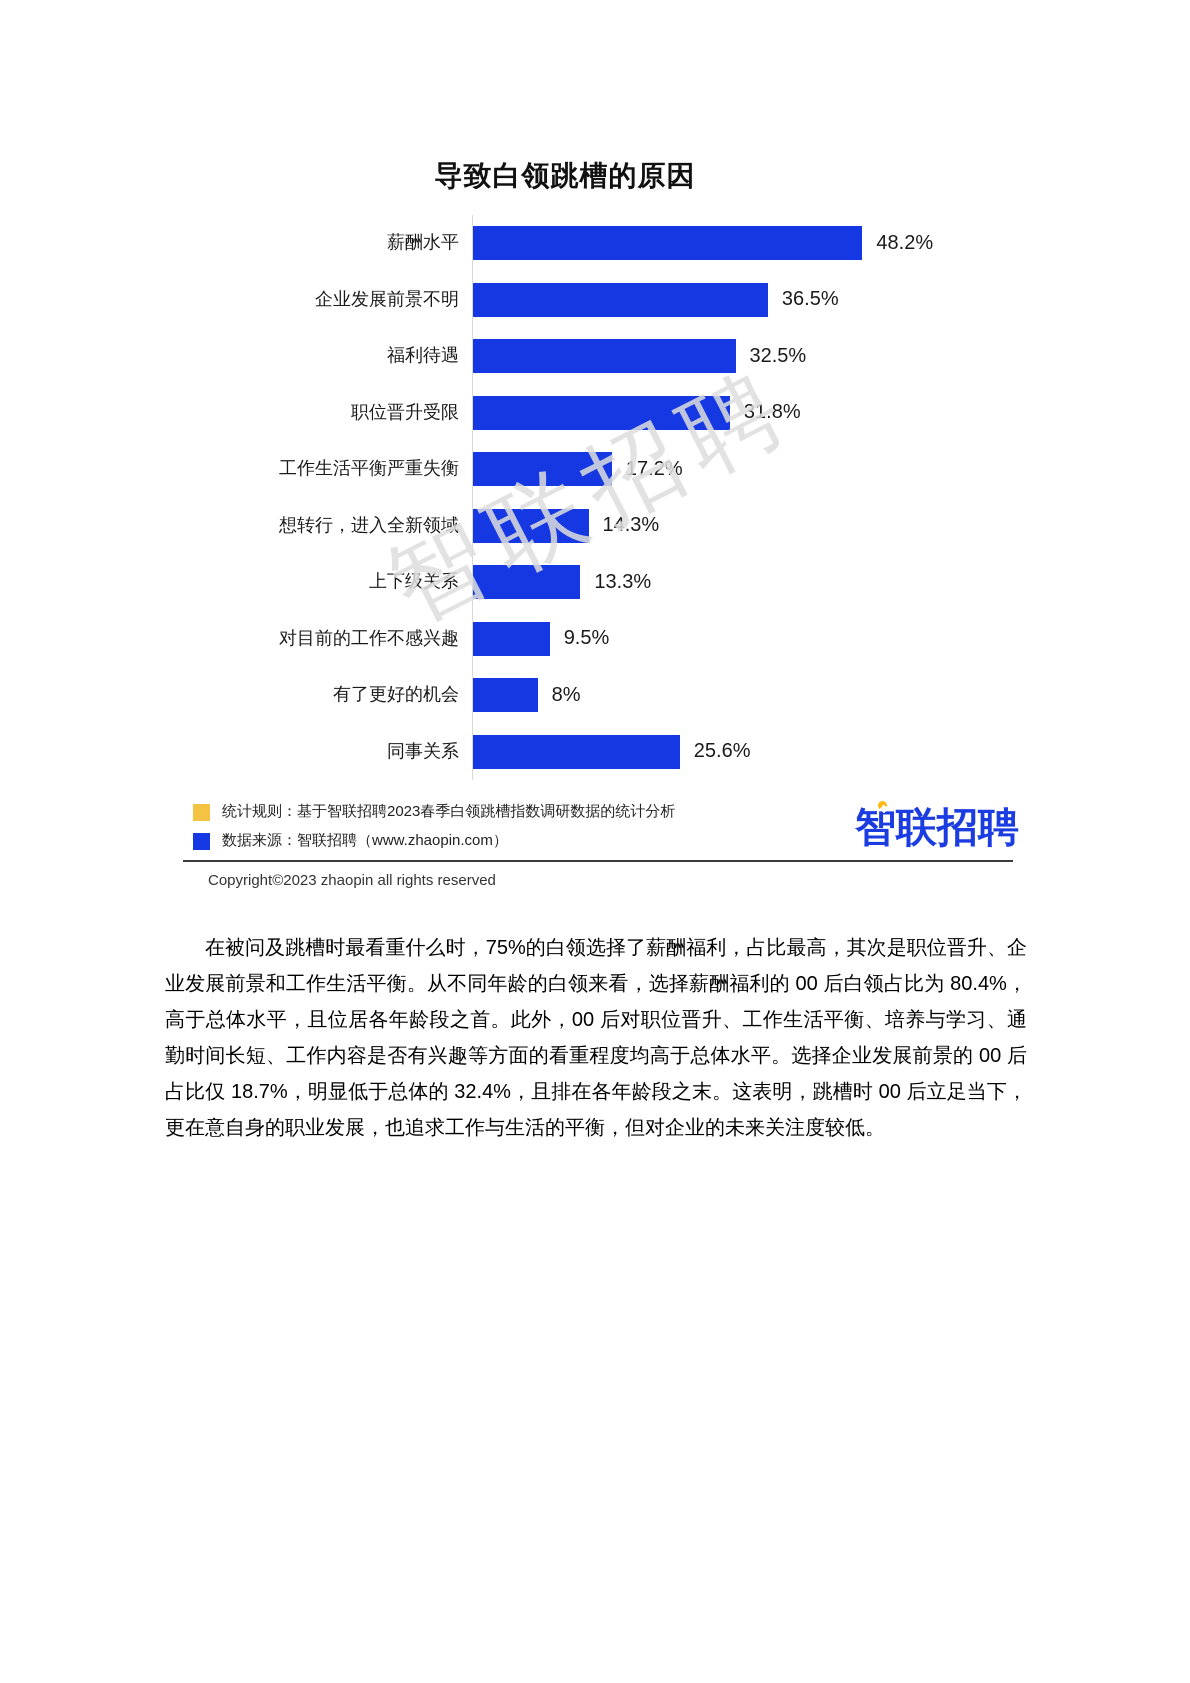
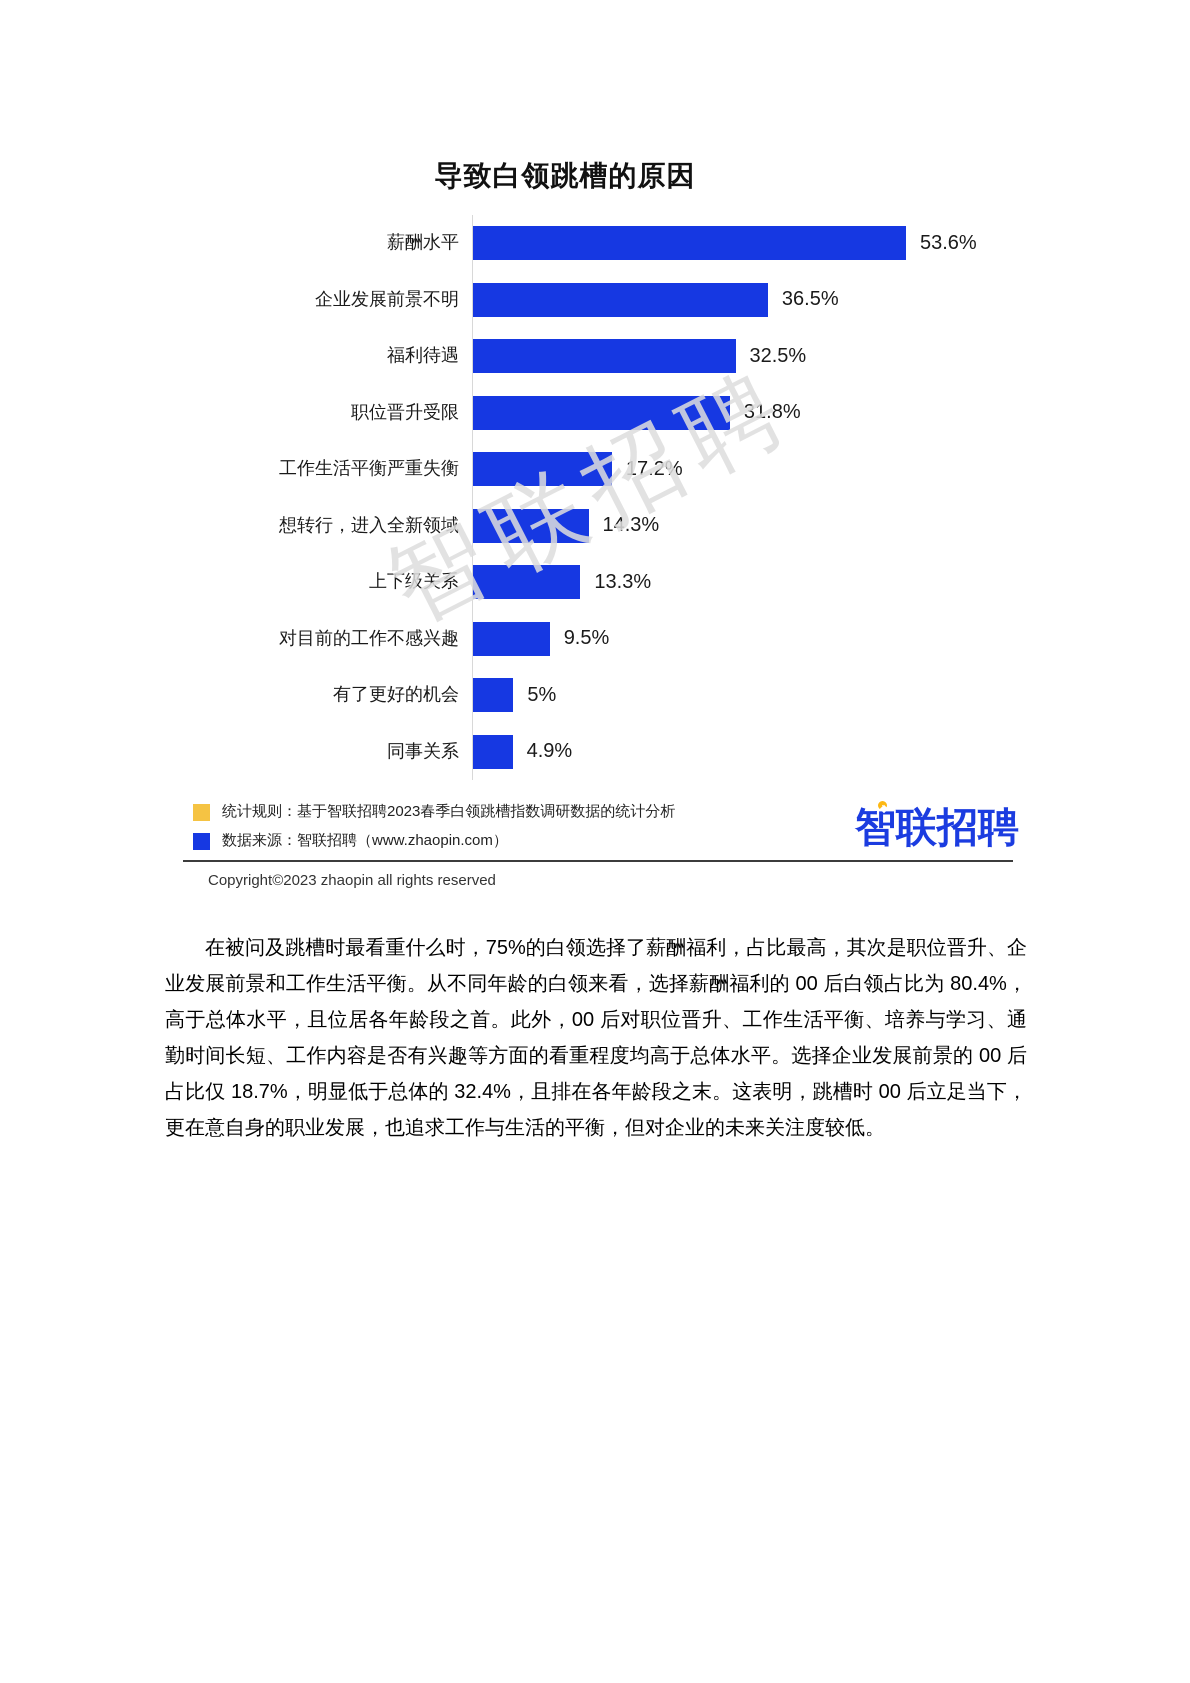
薪酬水平: 48.2% -> 53.6%
有了更好的机会: 8% -> 5%
同事关系: 25.6% -> 4.9%
